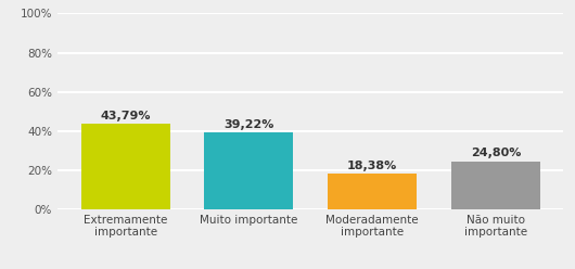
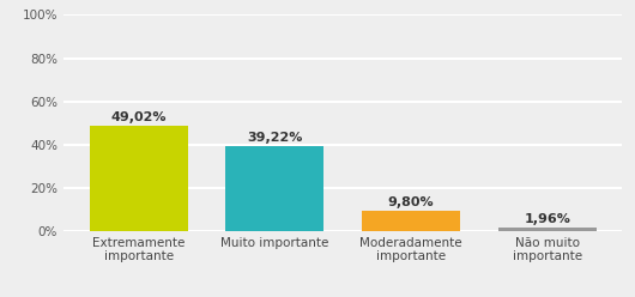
Extremamente importante: 43,79% -> 49,02%
Moderadamente importante: 18,38% -> 9,80%
Não muito importante: 24,80% -> 1,96%
